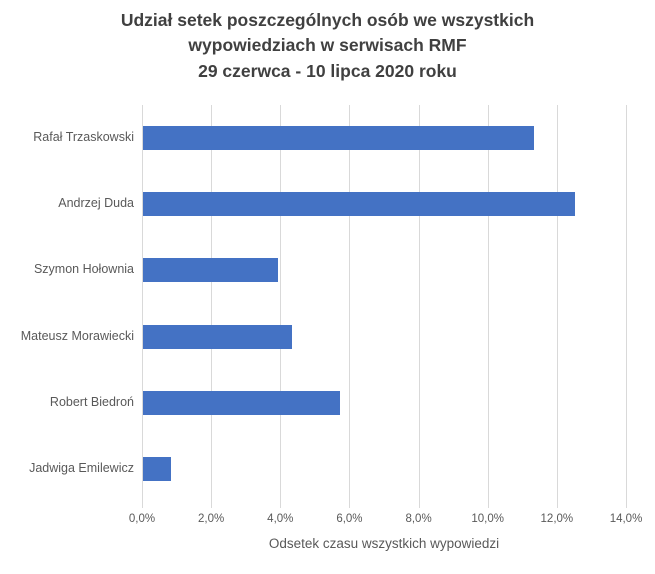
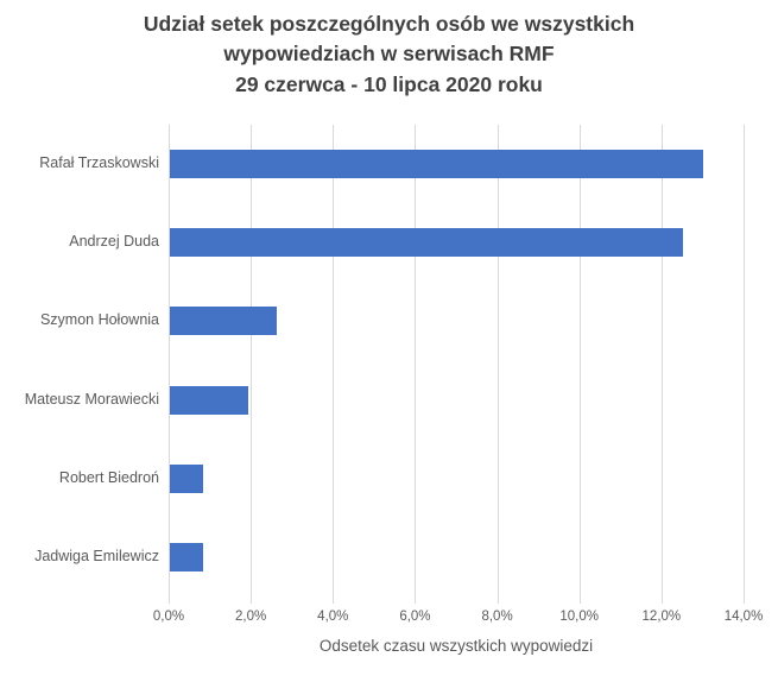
Rafał Trzaskowski: 11,3% -> 13,0%
Szymon Hołownia: 3,9% -> 2,6%
Mateusz Morawiecki: 4,3% -> 1,9%
Robert Biedroń: 5,7% -> 0,8%
